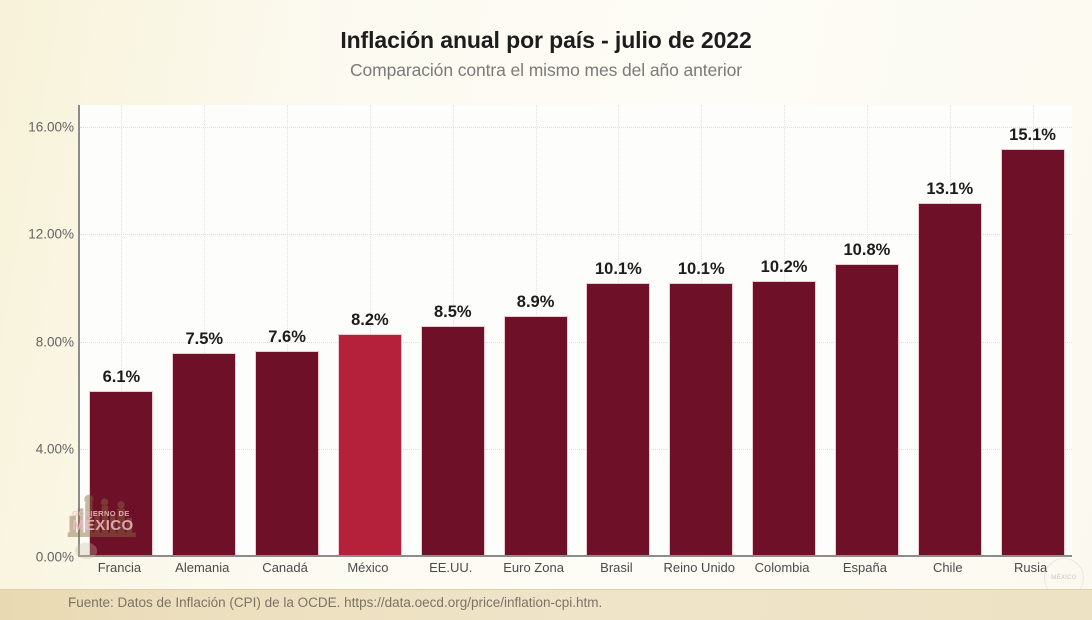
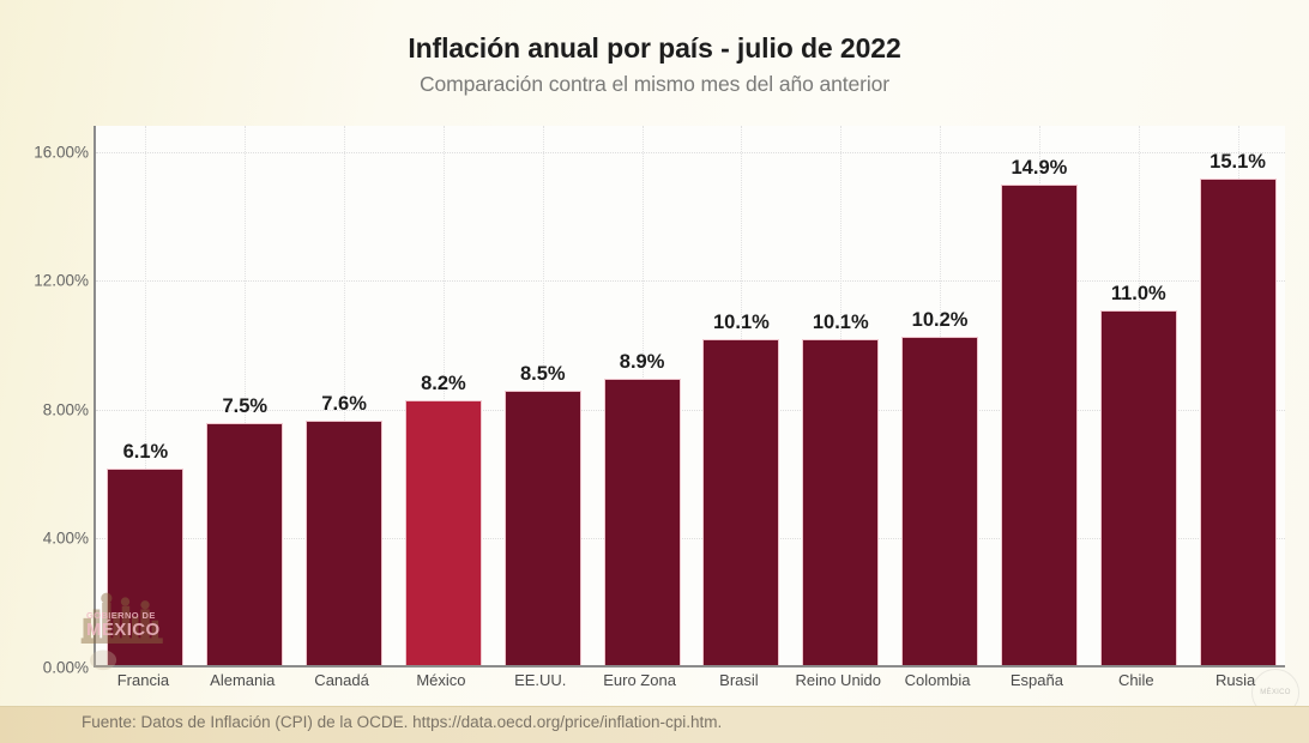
España: 10.8% -> 14.9%
Chile: 13.1% -> 11.0%
